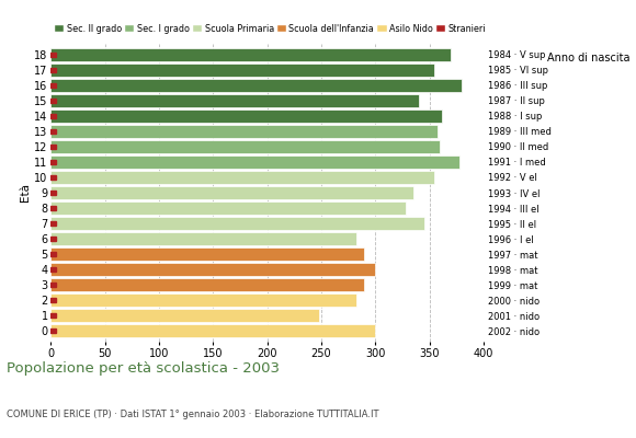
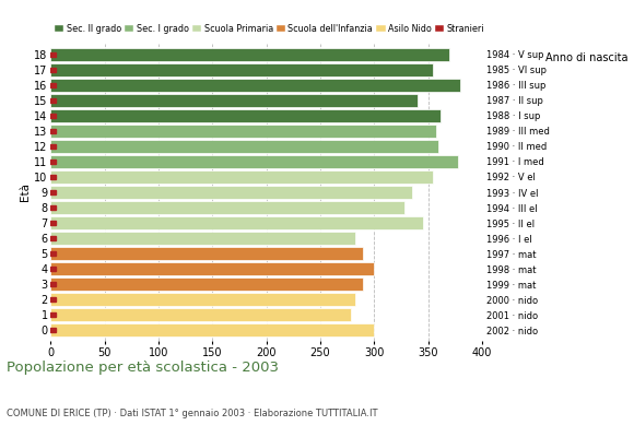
1: 248 -> 278
